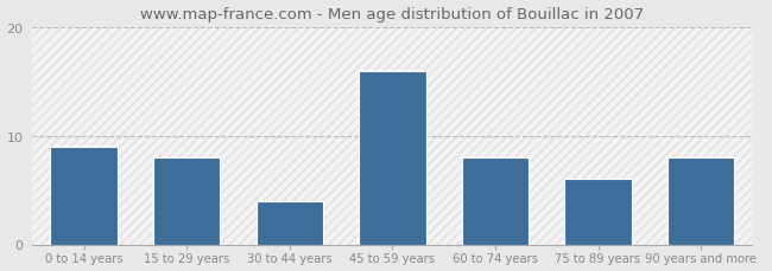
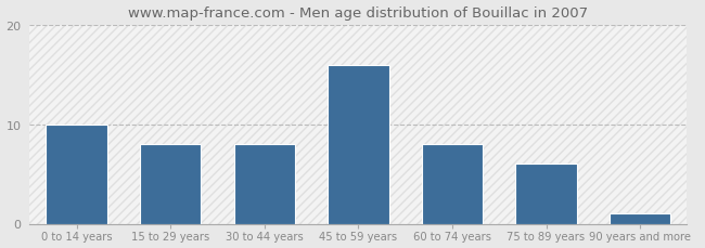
0 to 14 years: 9 -> 10
30 to 44 years: 4 -> 8
90 years and more: 8 -> 1
